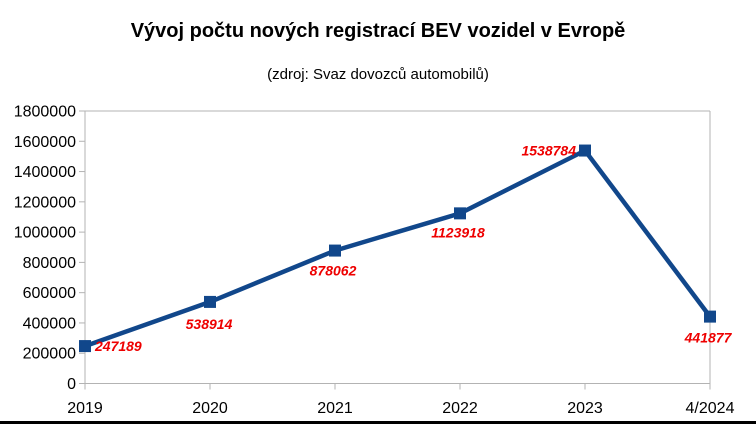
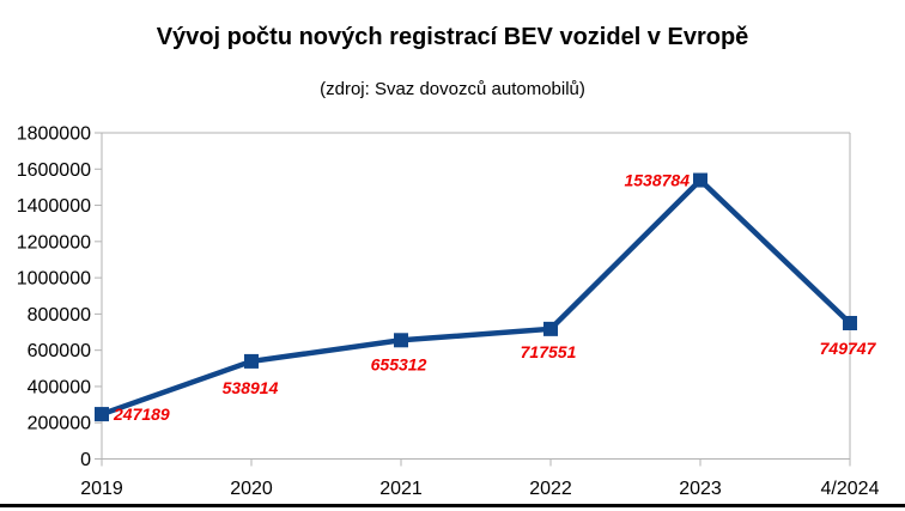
2021: 878062 -> 655312
2022: 1123918 -> 717551
4/2024: 441877 -> 749747
